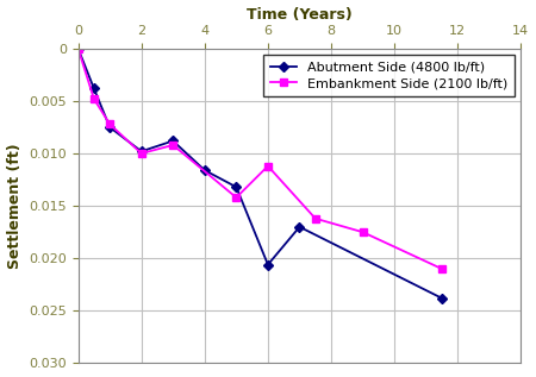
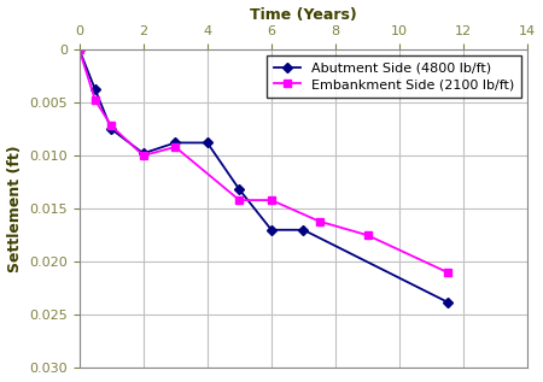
Abutment Side (4800 lb/ft)/4: 0.0116 -> 0.0088
Abutment Side (4800 lb/ft)/6: 0.0206 -> 0.0170
Embankment Side (2100 lb/ft)/6: 0.0112 -> 0.0142
